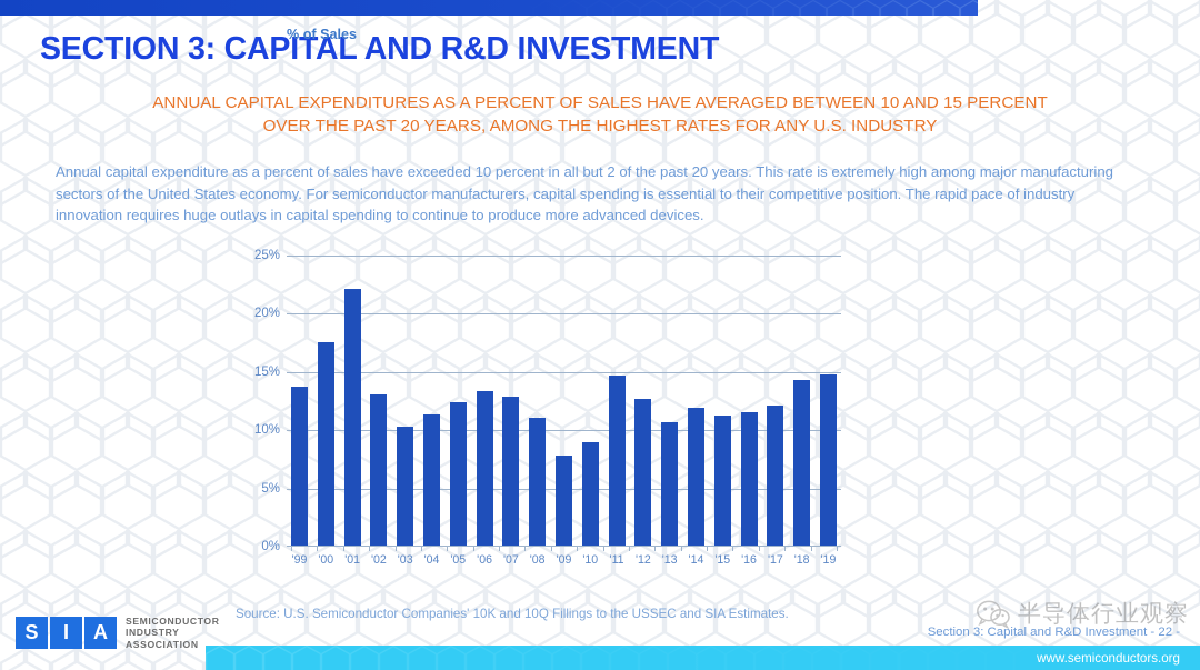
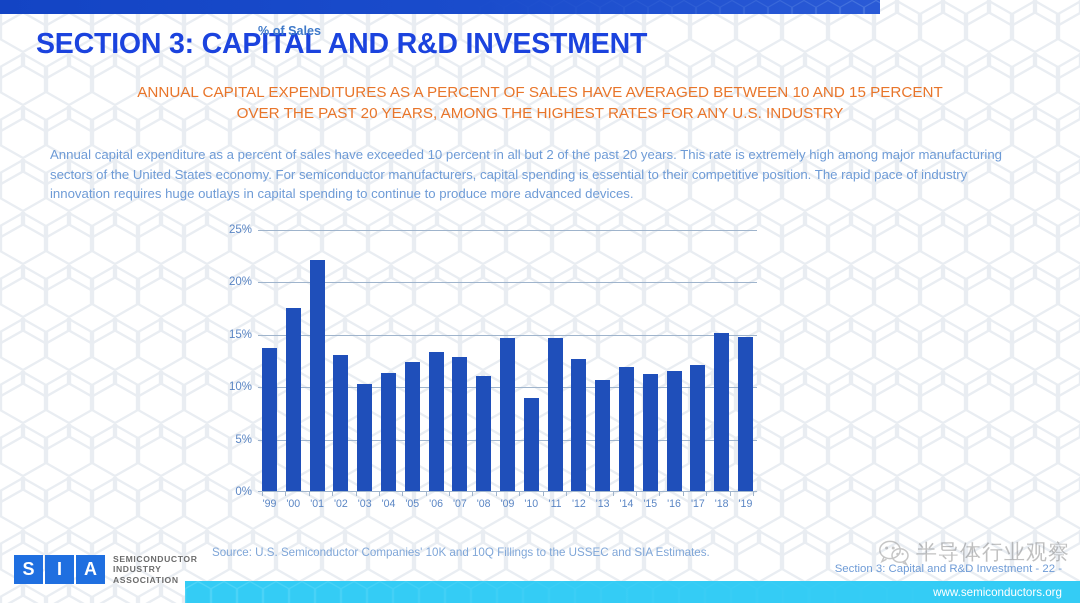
'09: 7.8% -> 14.7%
'18: 14.3% -> 15.2%
